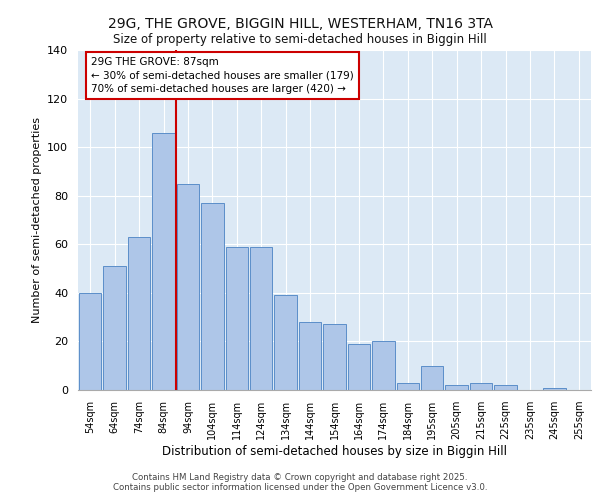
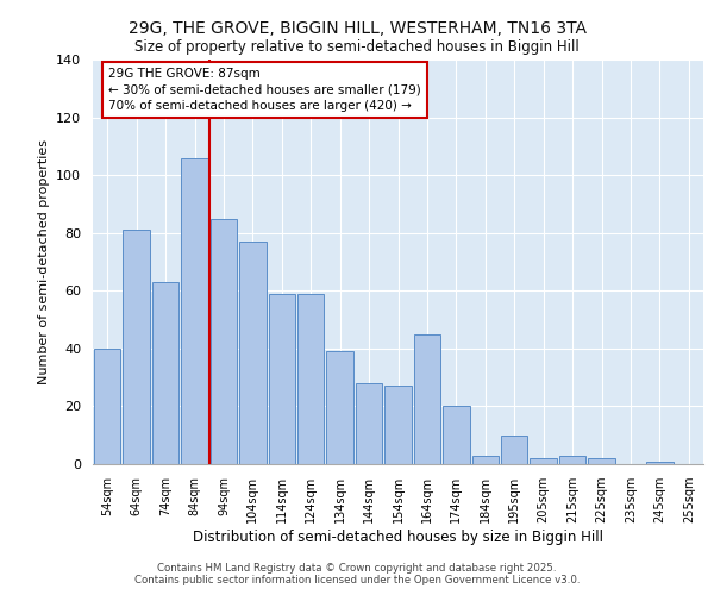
64sqm: 51 -> 81
164sqm: 19 -> 45
